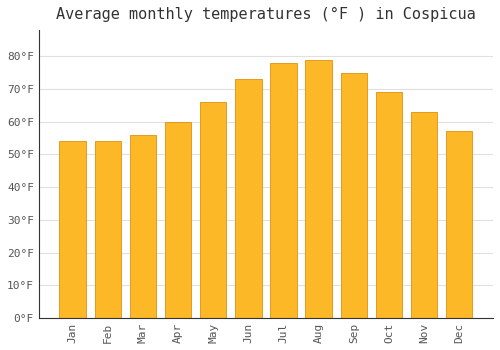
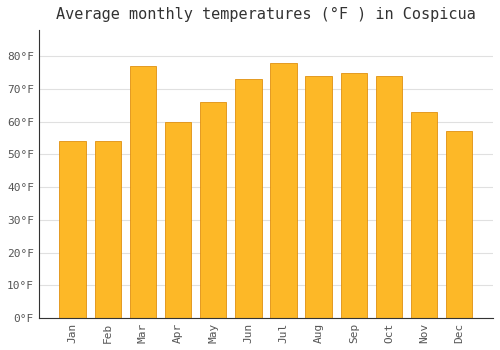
Mar: 56°F -> 77°F
Aug: 79°F -> 74°F
Oct: 69°F -> 74°F
